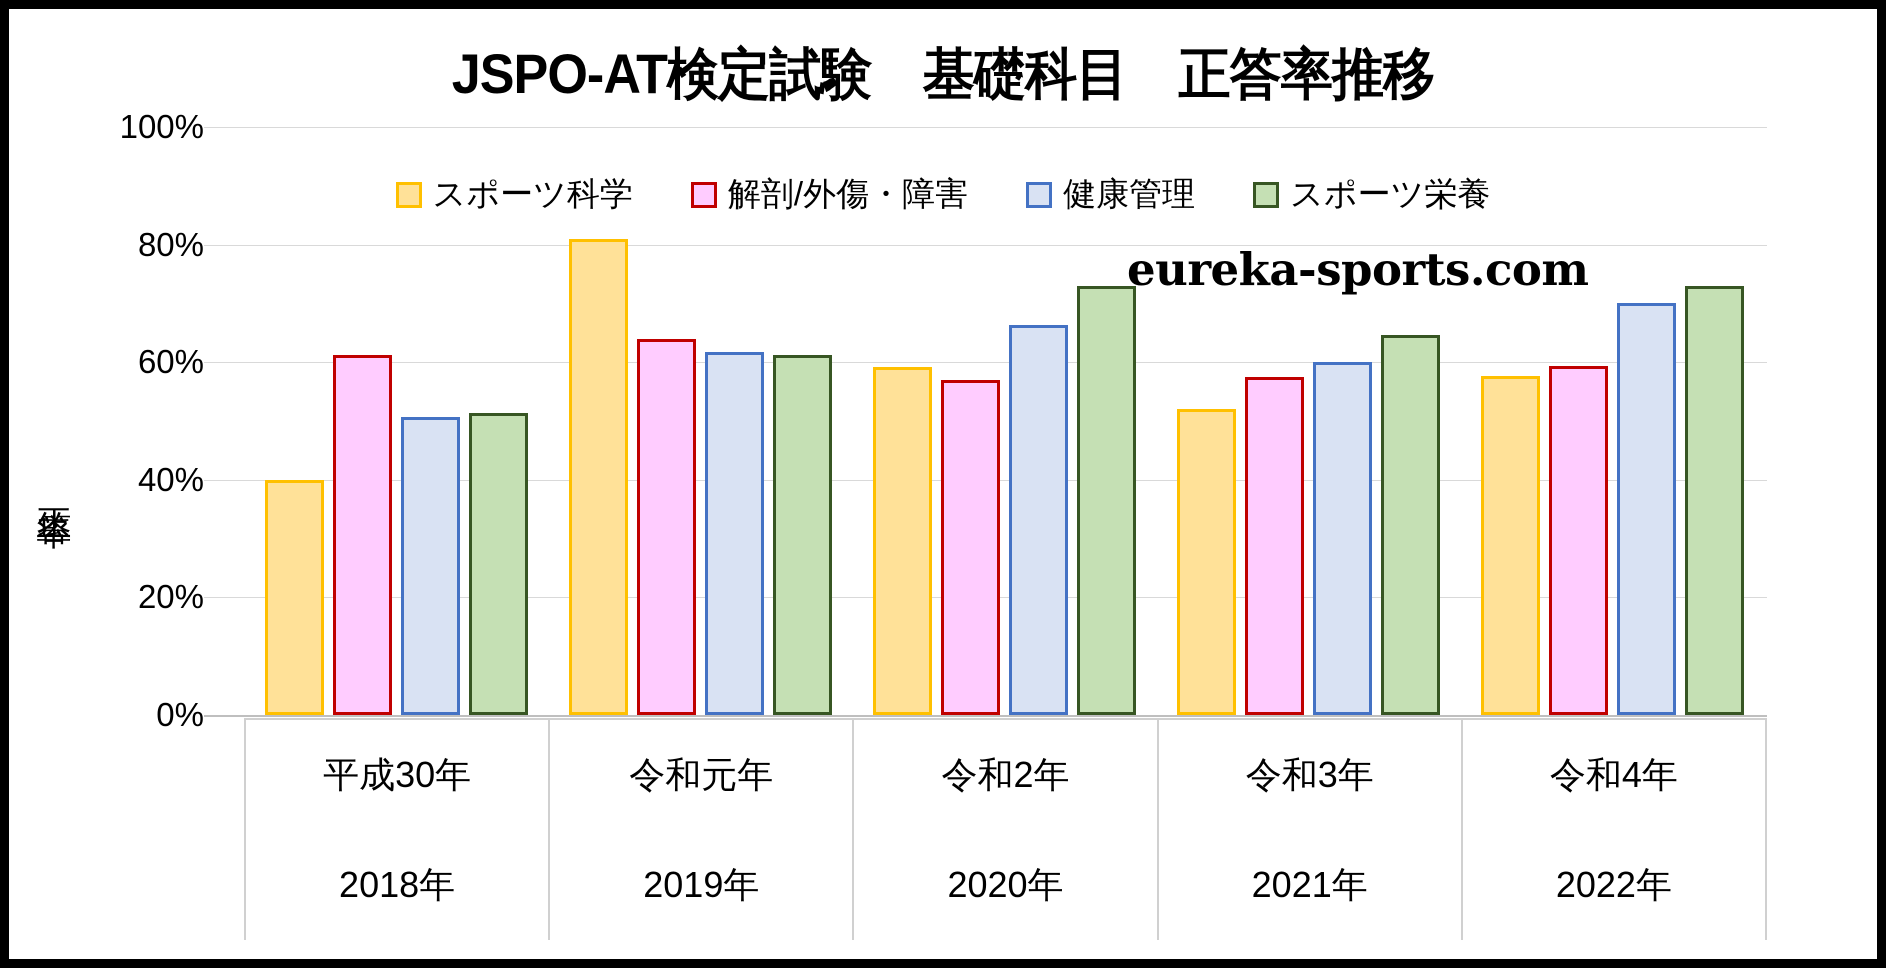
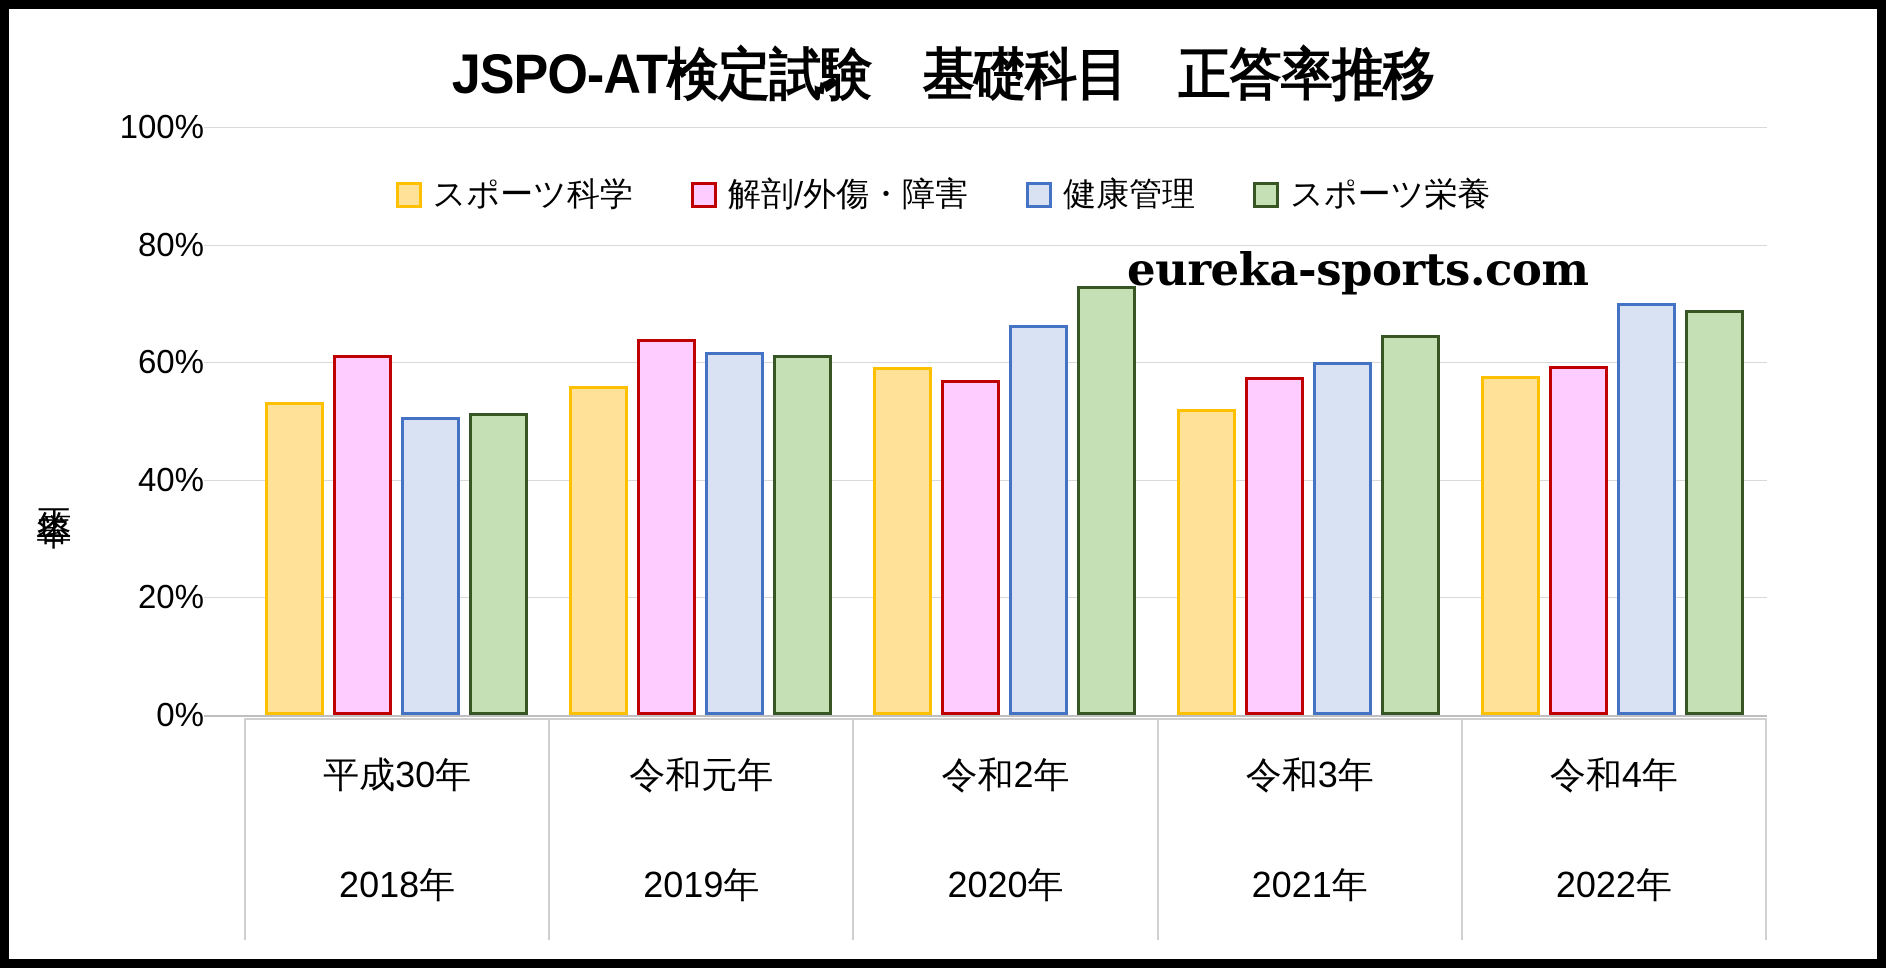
スポーツ科学/平成30年: 40% -> 53%
スポーツ科学/令和元年: 81% -> 56%
スポーツ栄養/令和4年: 73% -> 69%
